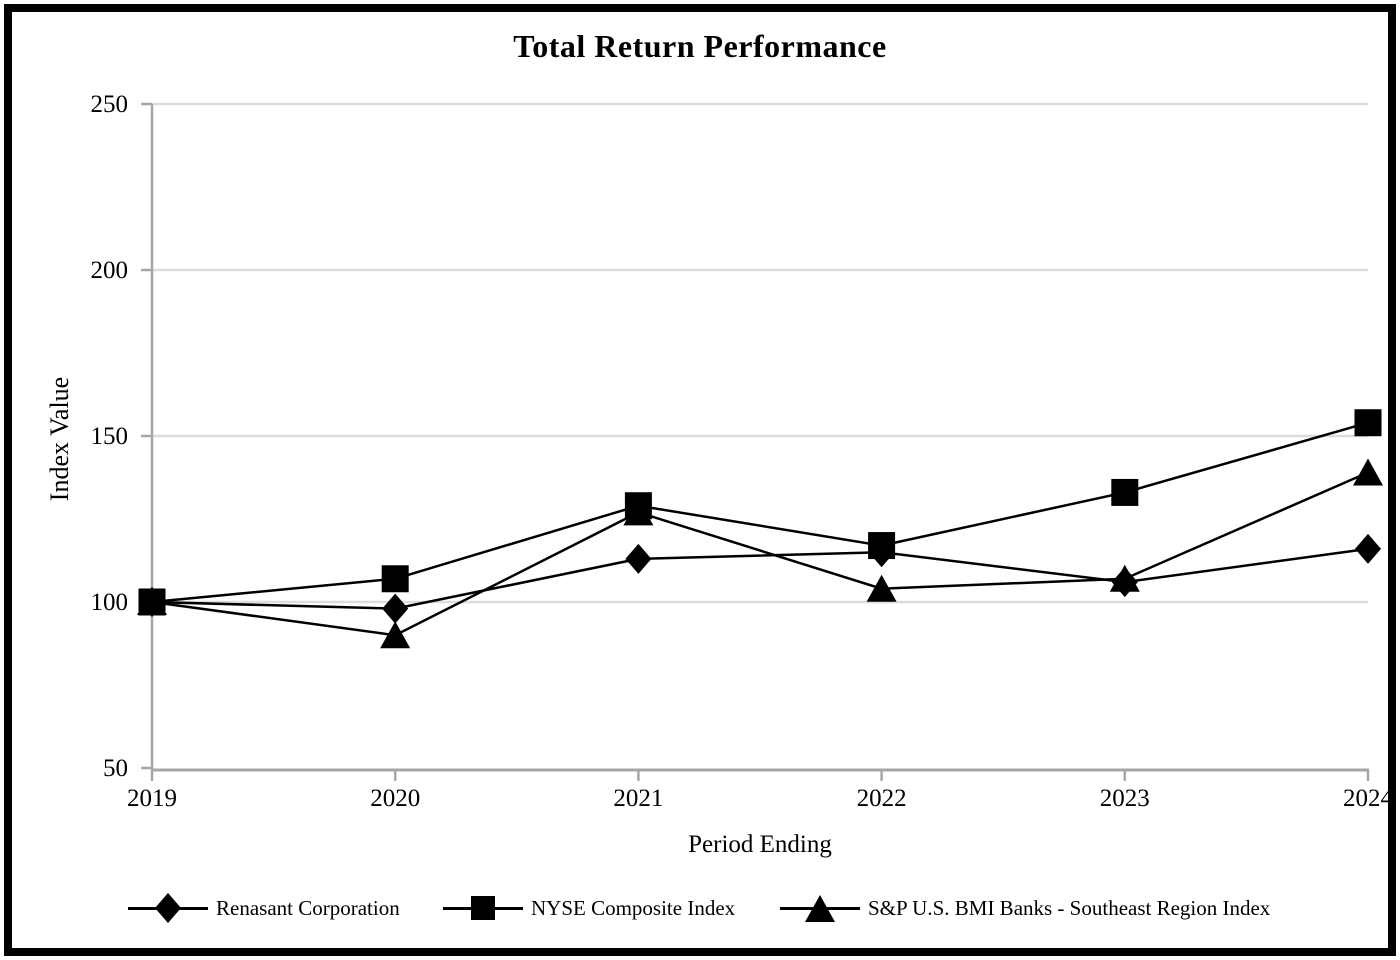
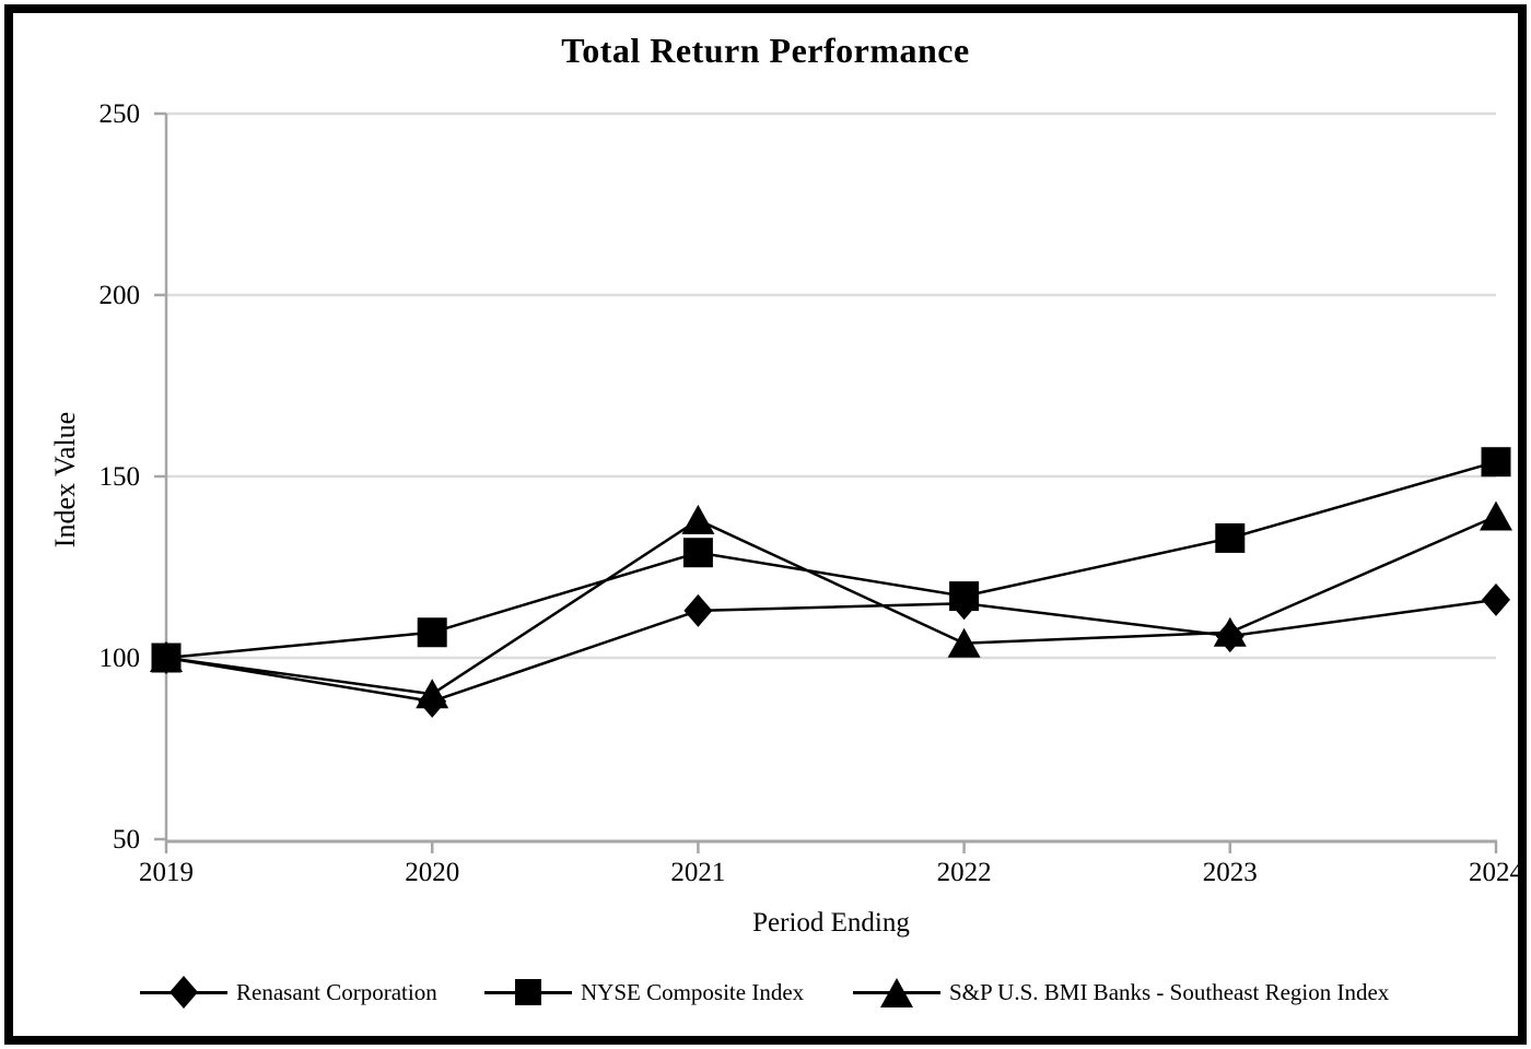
Renasant Corporation/2020: 98 -> 88
S&P U.S. BMI Banks - Southeast Region Index/2021: 127 -> 138
